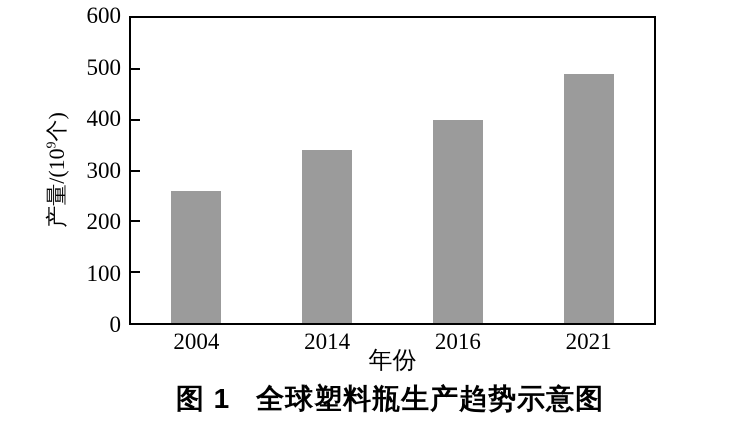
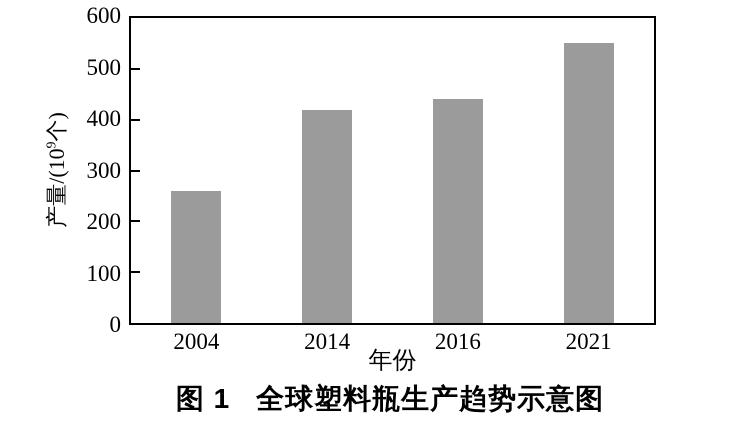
2014: 340 -> 420
2016: 400 -> 440
2021: 490 -> 550
